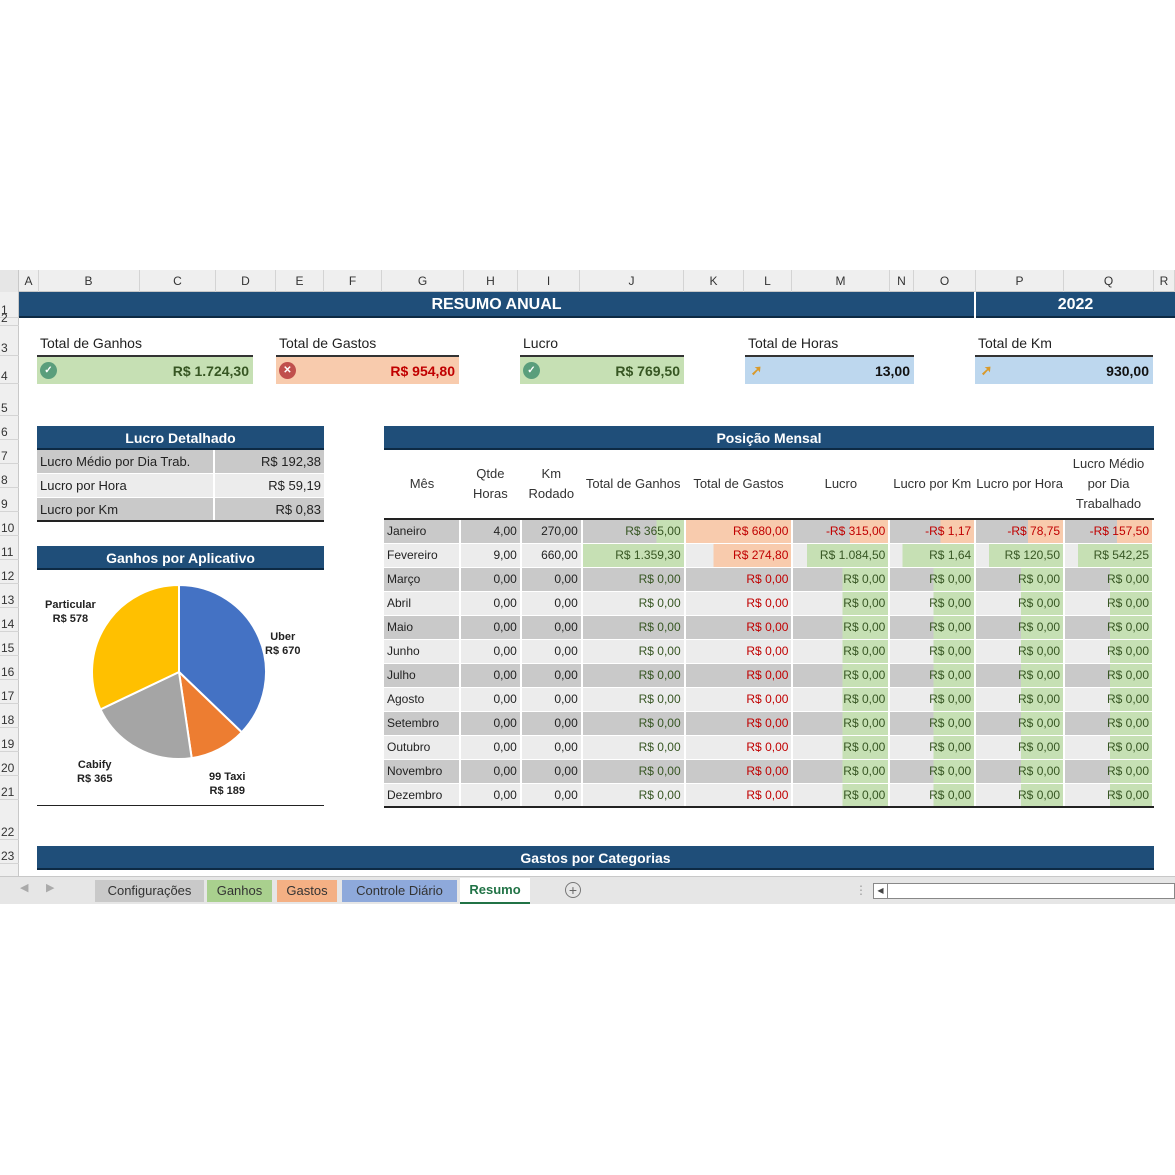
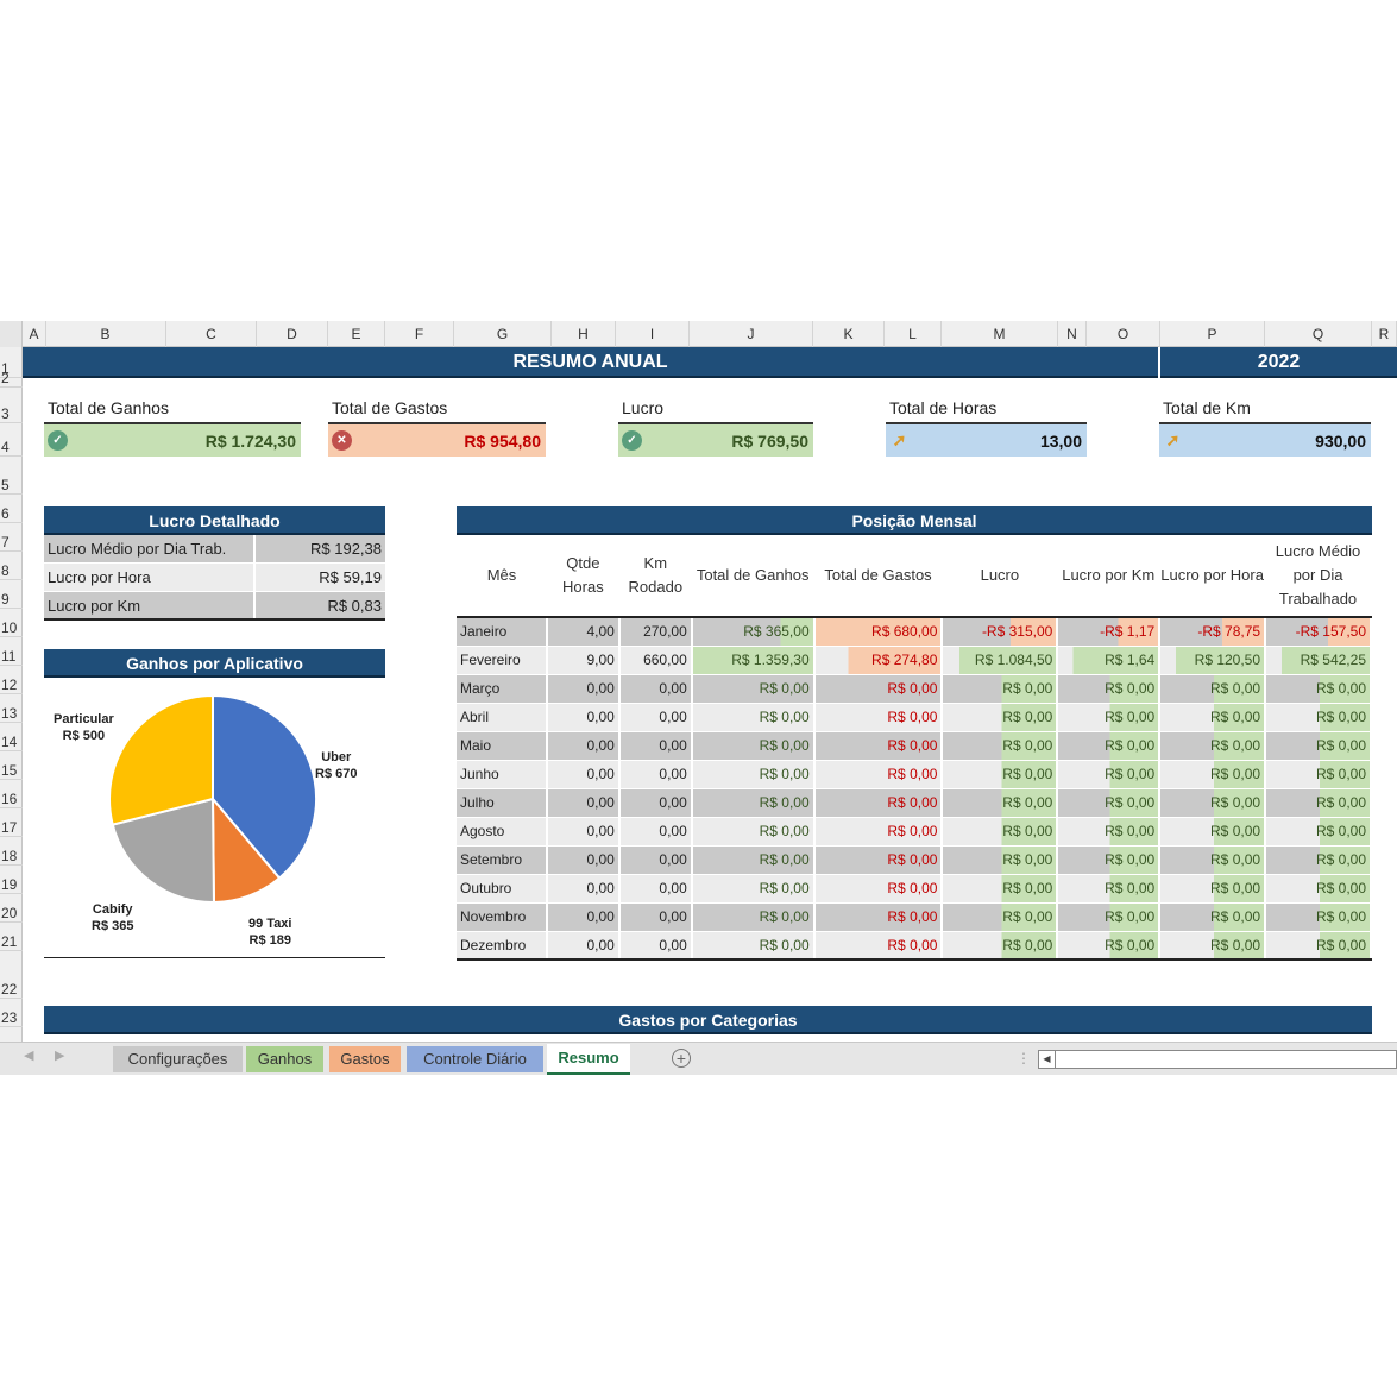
Particular: 578 -> 500
